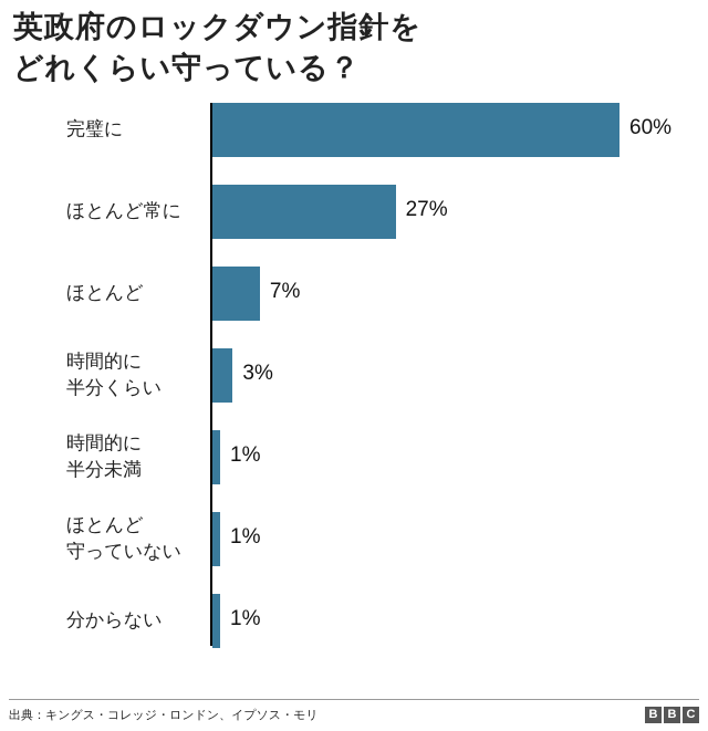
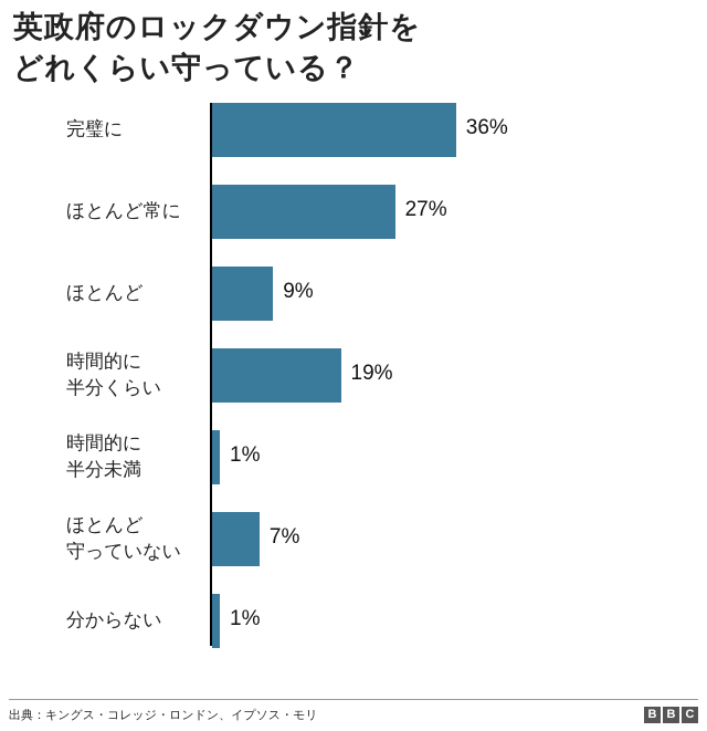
完璧に: 60% -> 36%
ほとんど: 7% -> 9%
時間的に 半分くらい: 3% -> 19%
ほとんど 守っていない: 1% -> 7%
